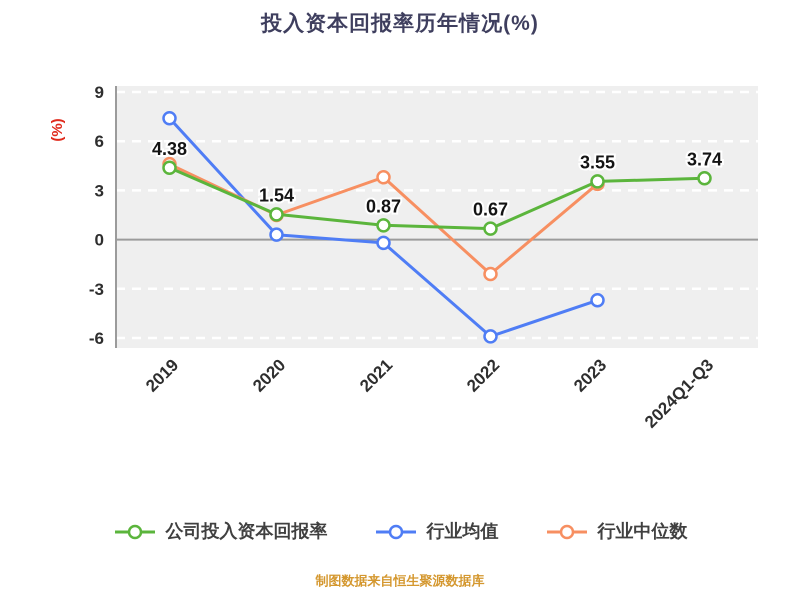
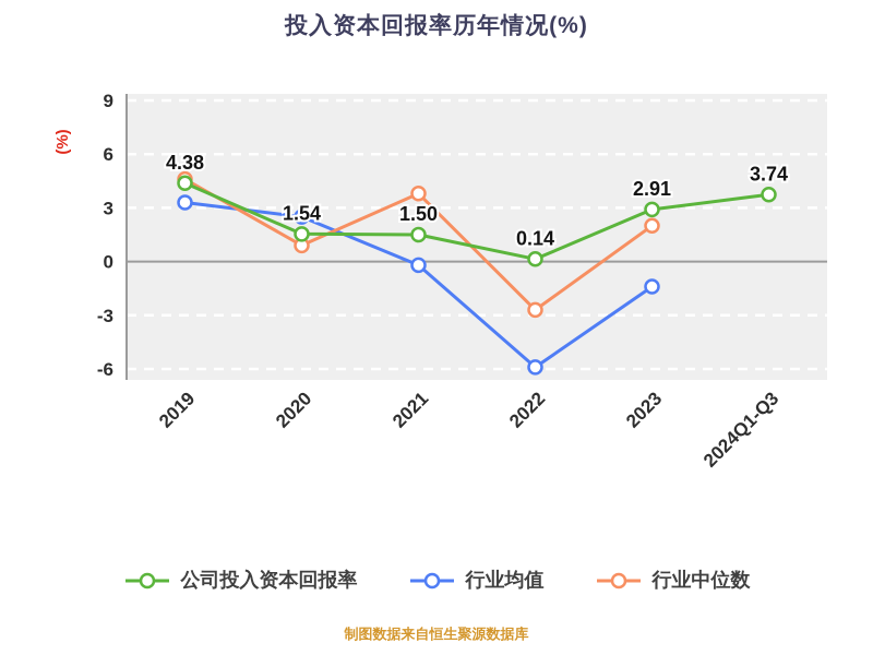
行业均值/2019: 7.4 -> 3.3
行业均值/2020: 0.3 -> 2.5
行业中位数/2020: 1.5 -> 0.9
公司投入资本回报率/2021: 0.87 -> 1.50
公司投入资本回报率/2022: 0.67 -> 0.14
行业中位数/2022: -2.1 -> -2.7
公司投入资本回报率/2023: 3.55 -> 2.91
行业均值/2023: -3.7 -> -1.4
行业中位数/2023: 3.4 -> 2.0
